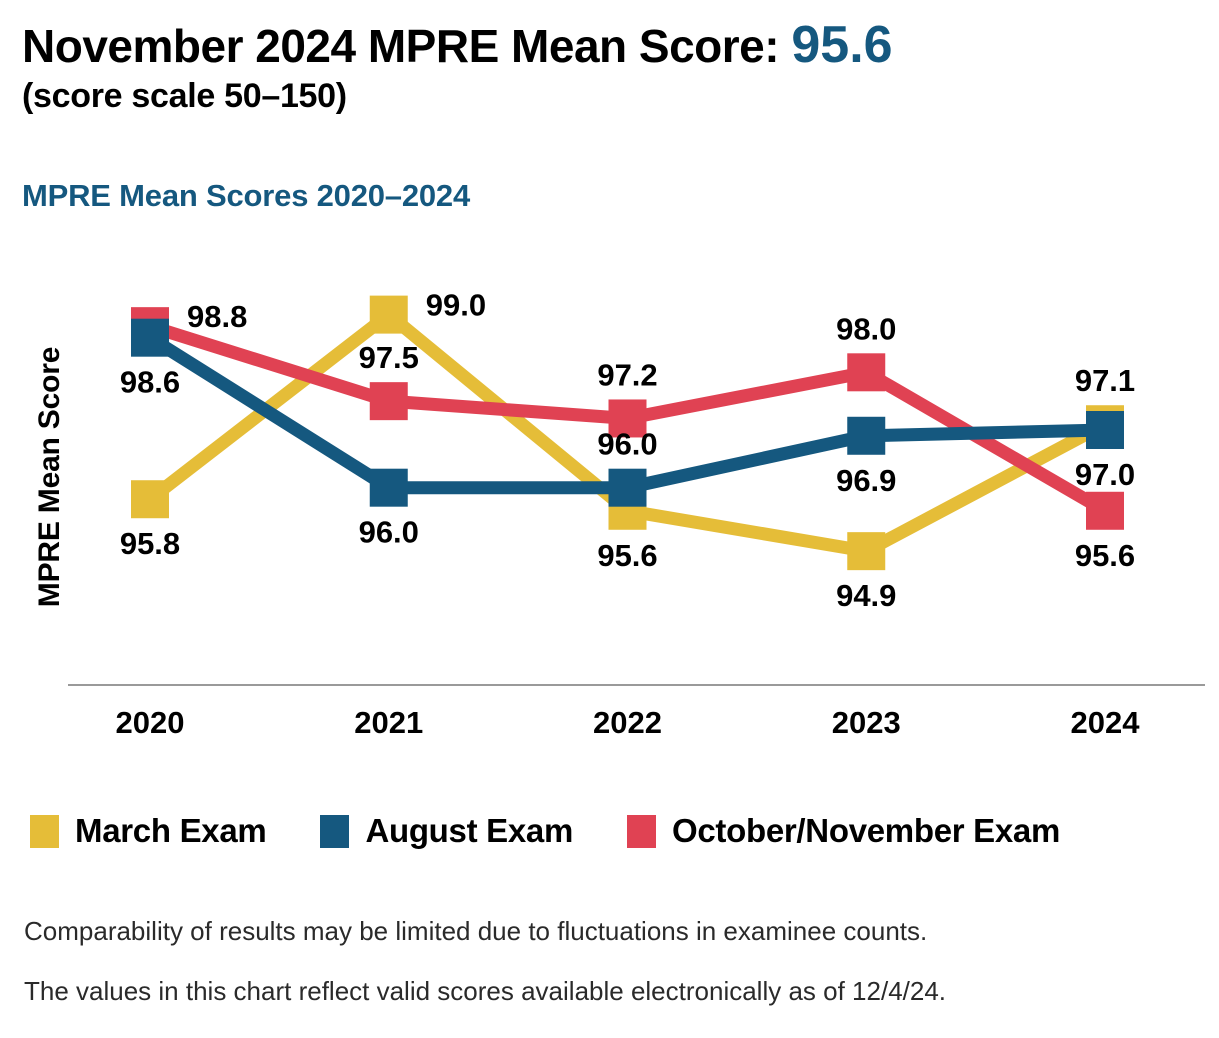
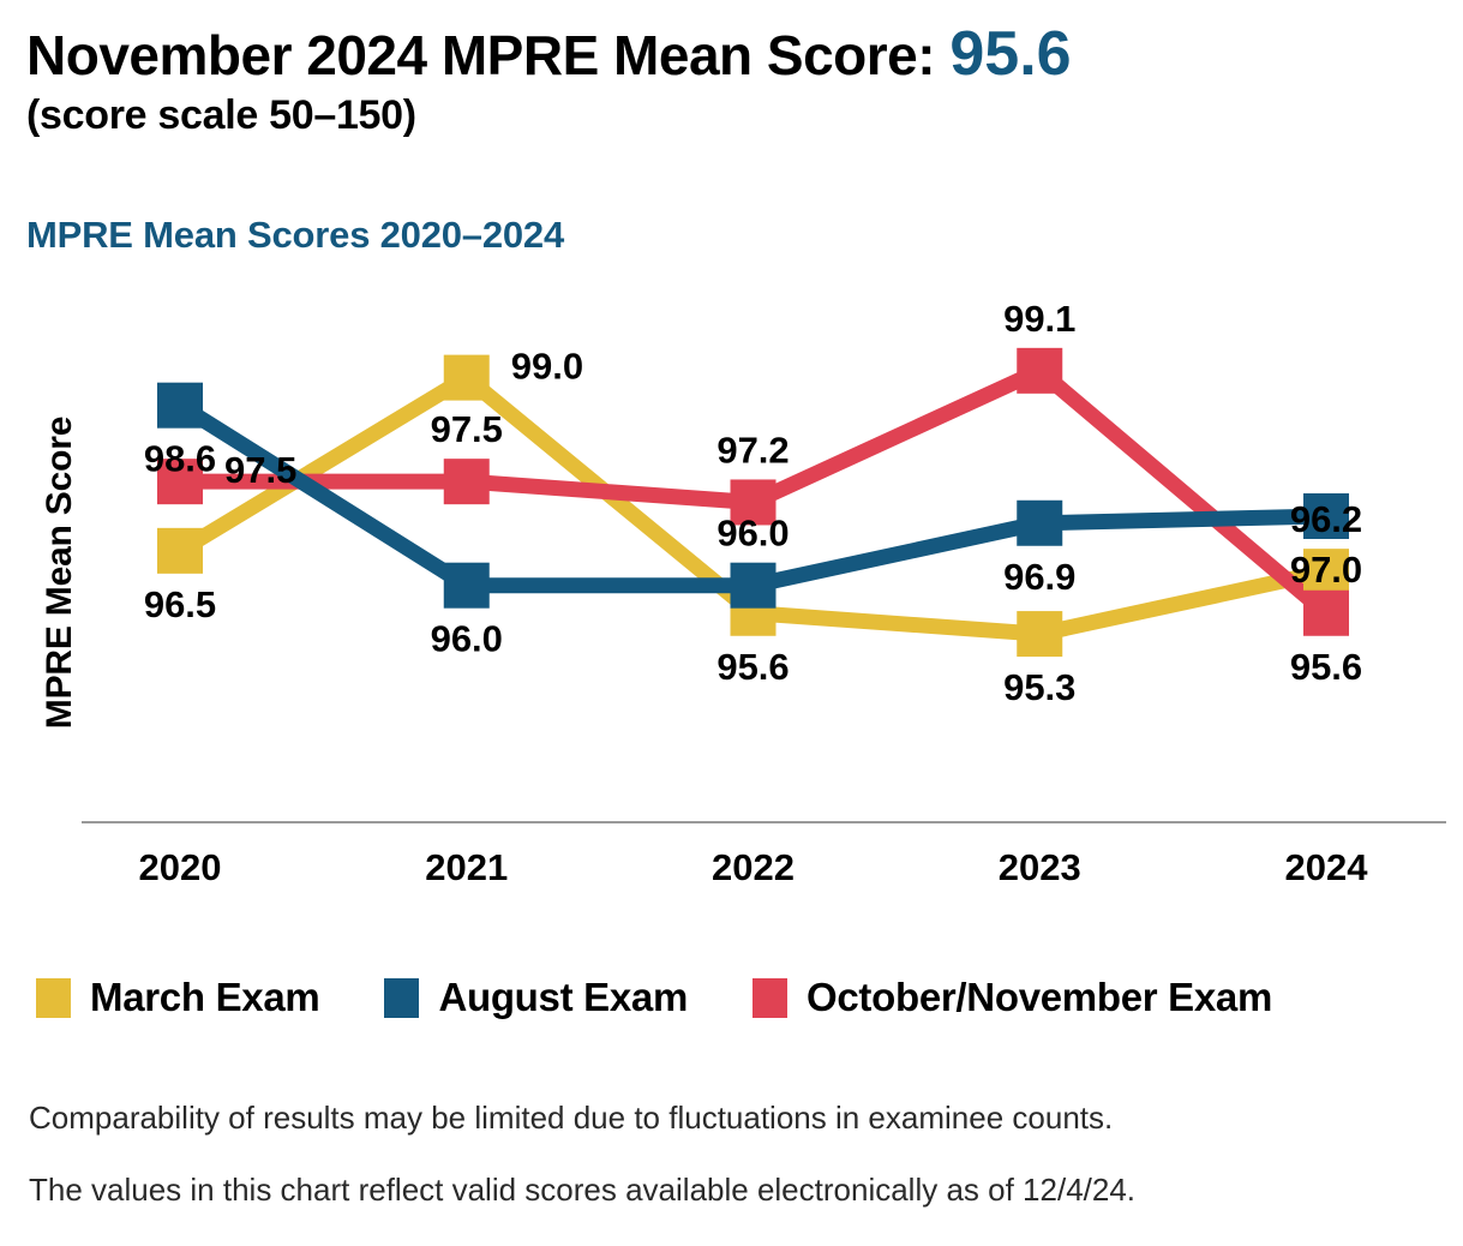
March Exam/2020: 95.8 -> 96.5
October/November Exam/2020: 98.8 -> 97.5
March Exam/2023: 94.9 -> 95.3
October/November Exam/2023: 98.0 -> 99.1
March Exam/2024: 97.1 -> 96.2
